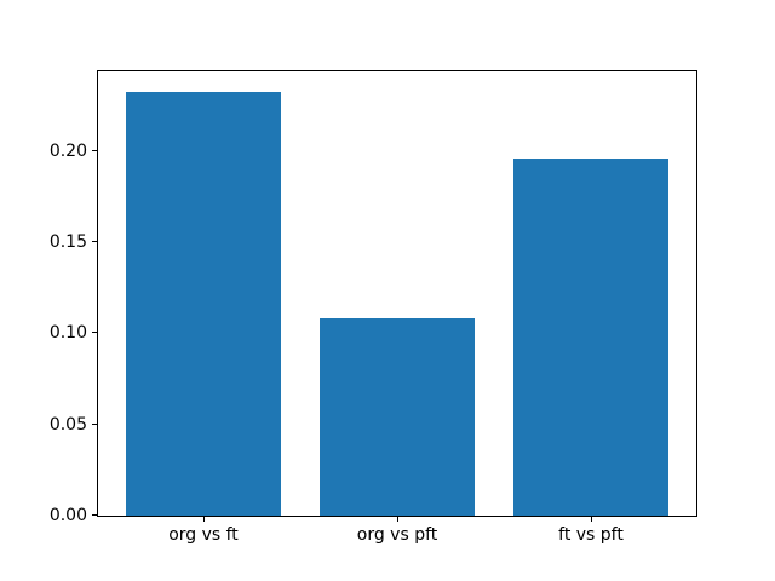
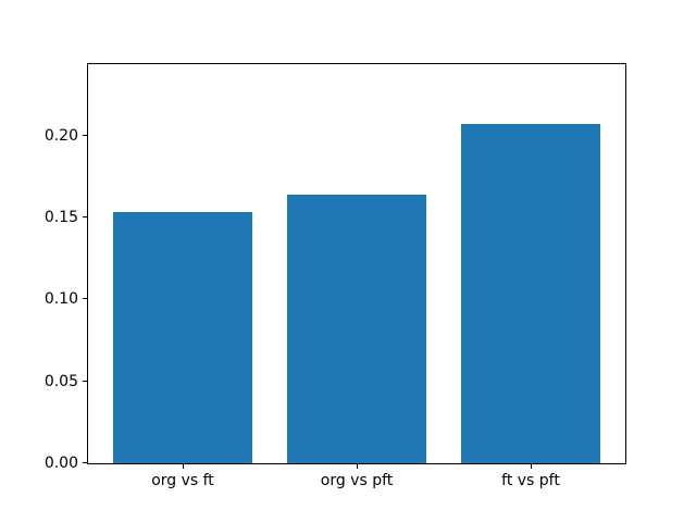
org vs ft: 0.232 -> 0.153
org vs pft: 0.108 -> 0.164
ft vs pft: 0.196 -> 0.207
